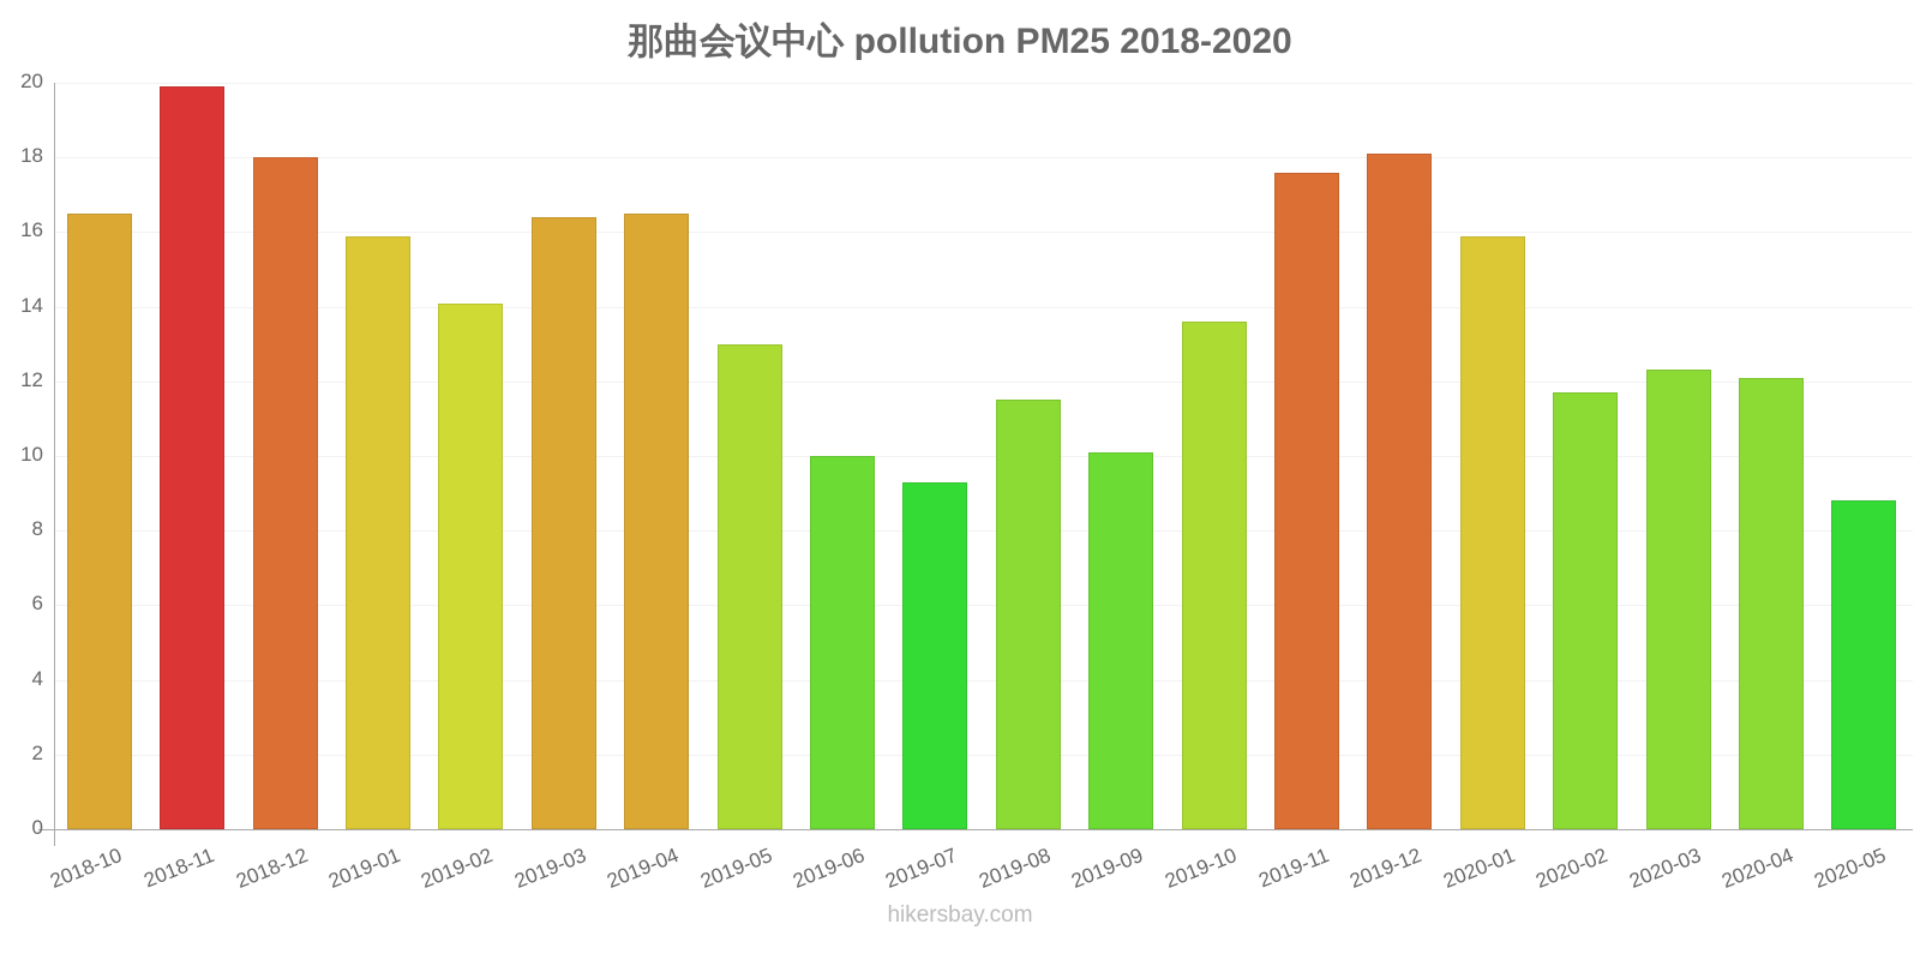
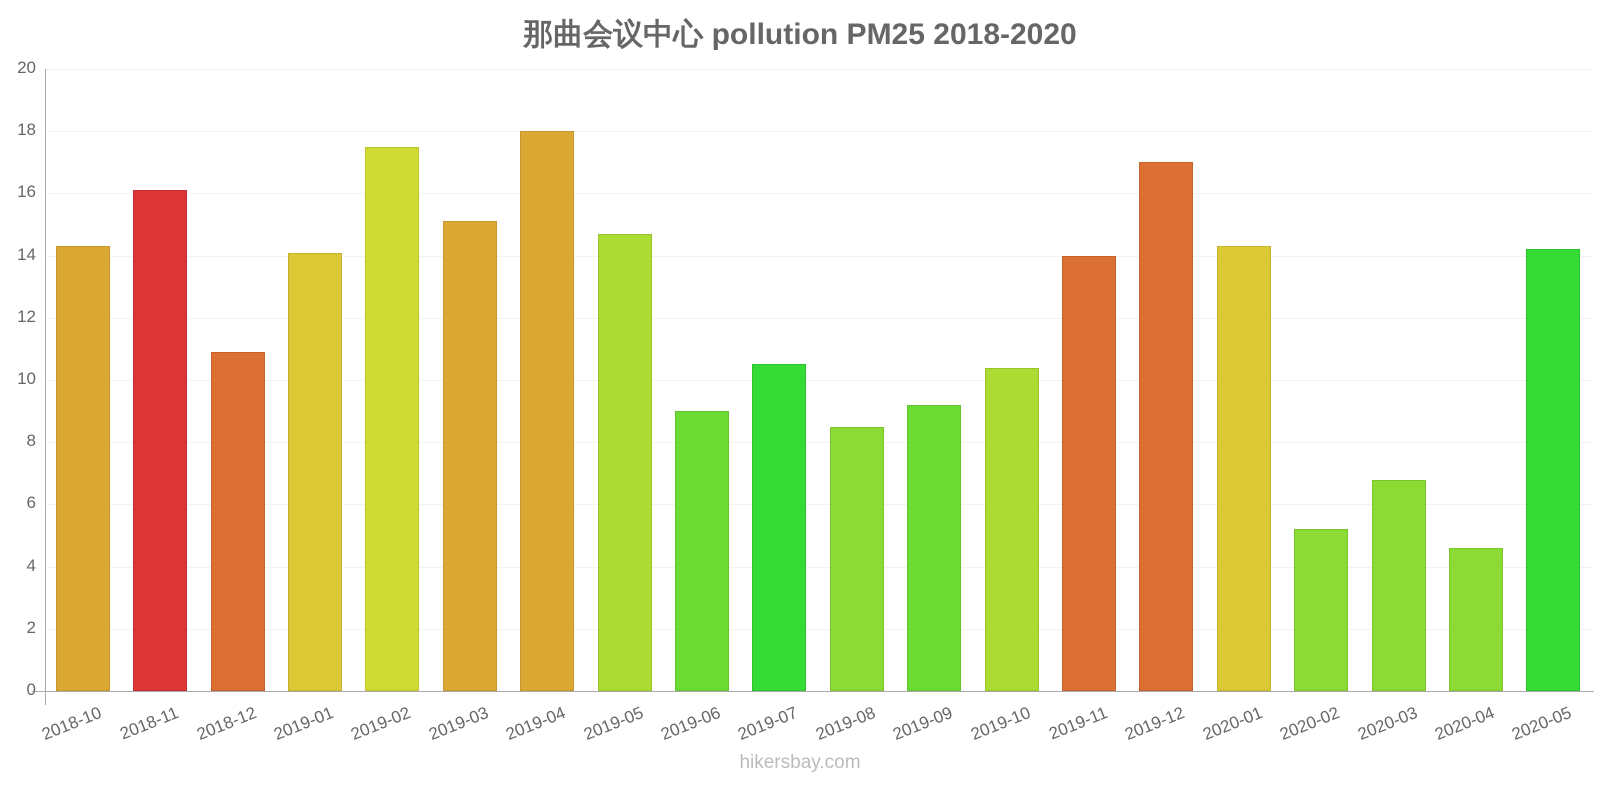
2018-10: 16.5 -> 14.3
2018-11: 19.9 -> 16.1
2018-12: 18.0 -> 10.9
2019-01: 15.9 -> 14.1
2019-02: 14.1 -> 17.5
2019-03: 16.4 -> 15.1
2019-04: 16.5 -> 18.0
2019-05: 13.0 -> 14.7
2019-06: 10.0 -> 9.0
2019-07: 9.3 -> 10.5
2019-08: 11.5 -> 8.5
2019-09: 10.1 -> 9.2
2019-10: 13.6 -> 10.4
2019-11: 17.6 -> 14.0
2019-12: 18.1 -> 17.0
2020-01: 15.9 -> 14.3
2020-02: 11.7 -> 5.2
2020-03: 12.3 -> 6.8
2020-04: 12.1 -> 4.6
2020-05: 8.8 -> 14.2
